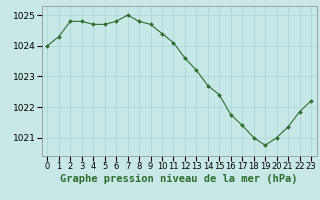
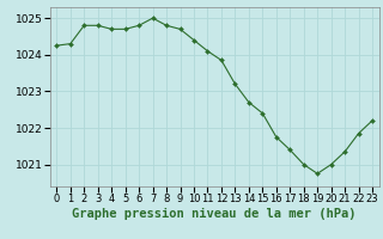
0: 1024.00 -> 1024.25
12: 1023.60 -> 1023.85
